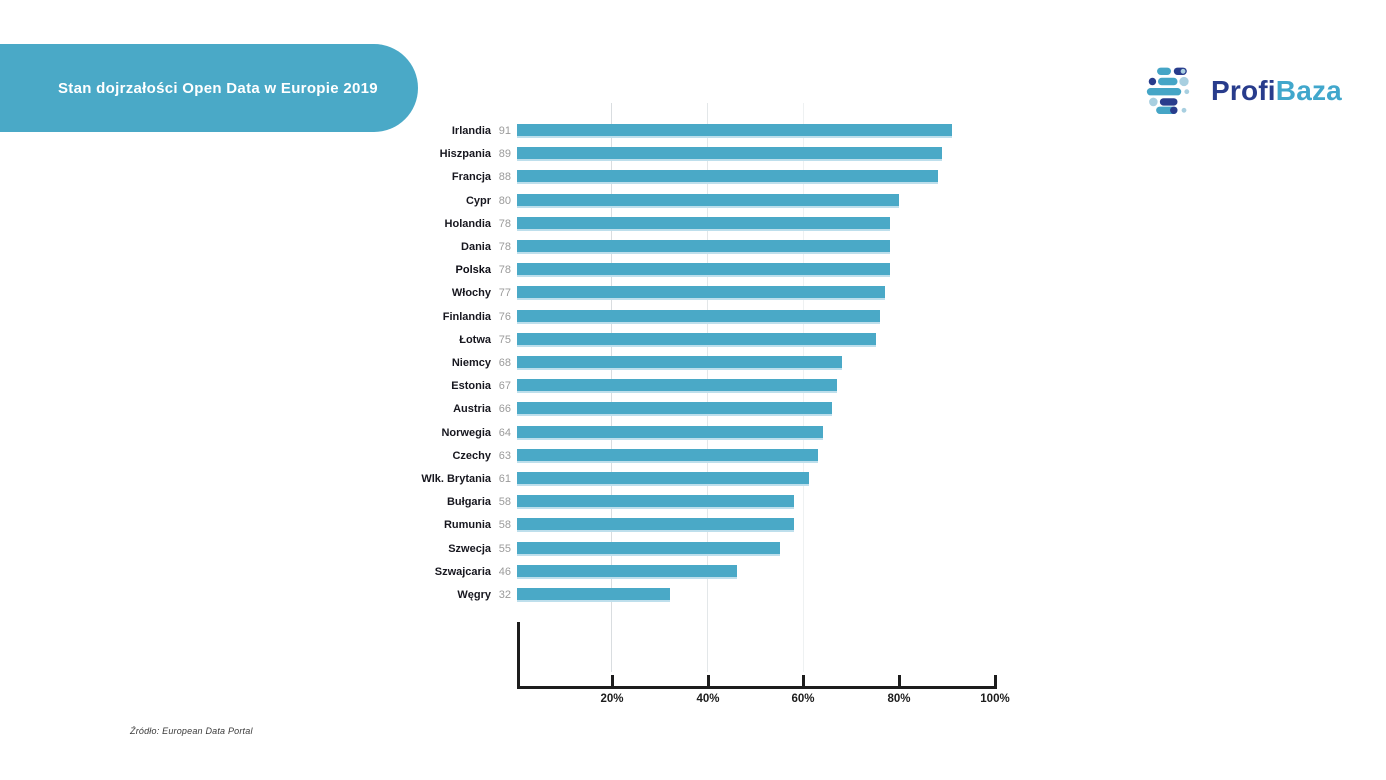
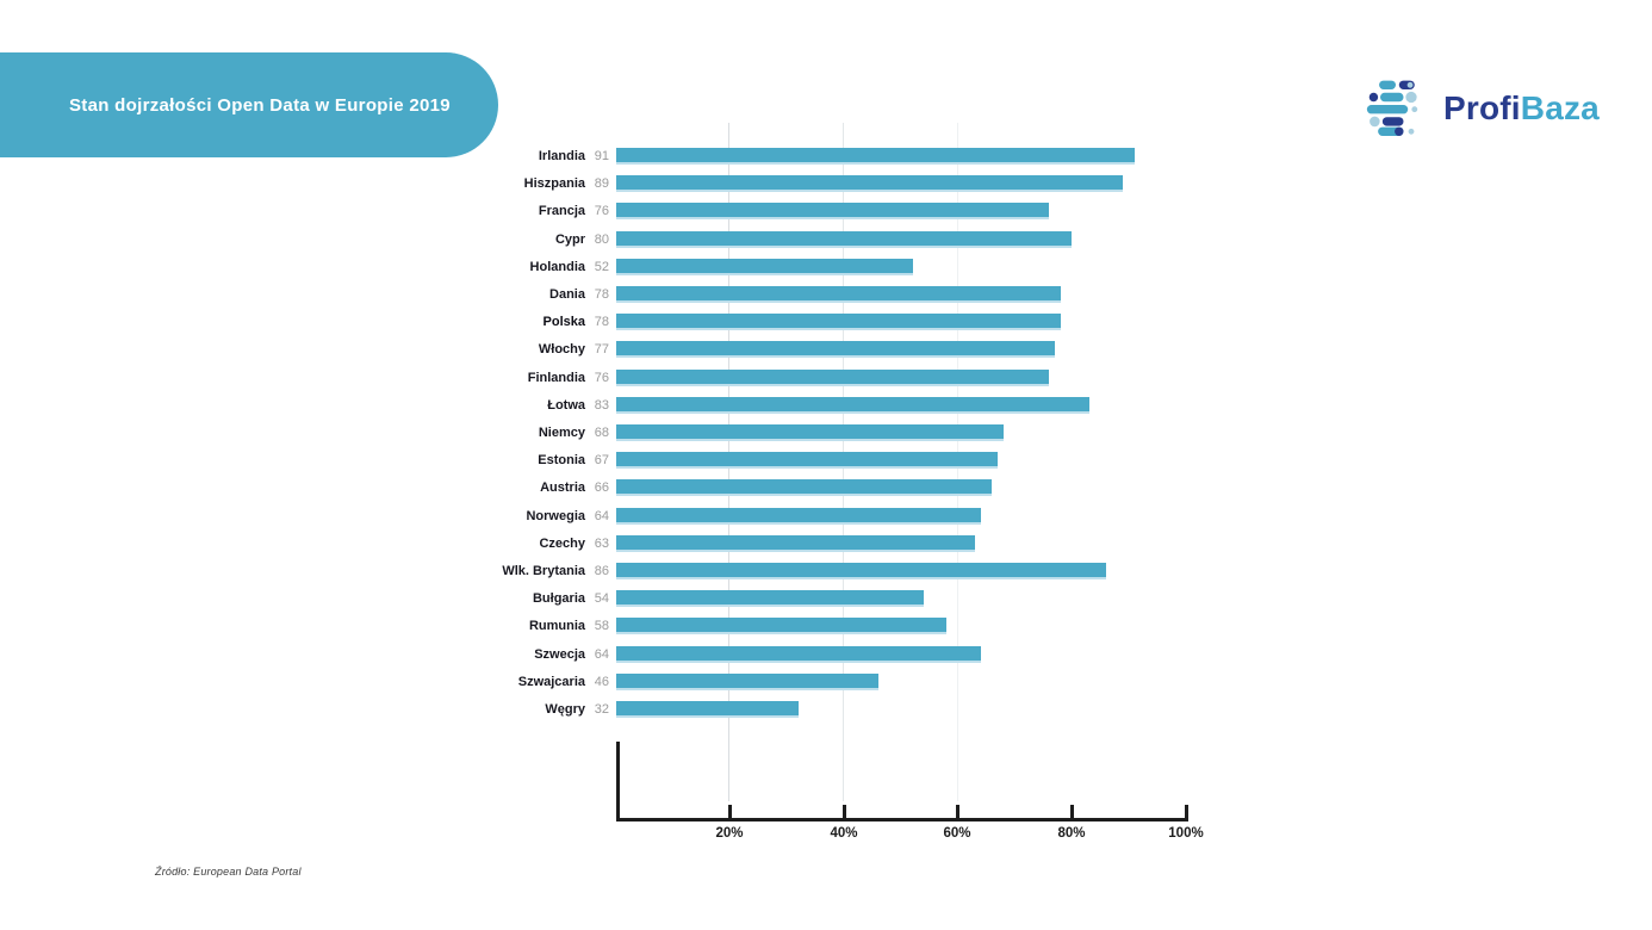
Francja: 88 -> 76
Holandia: 78 -> 52
Łotwa: 75 -> 83
Wlk. Brytania: 61 -> 86
Bułgaria: 58 -> 54
Szwecja: 55 -> 64
